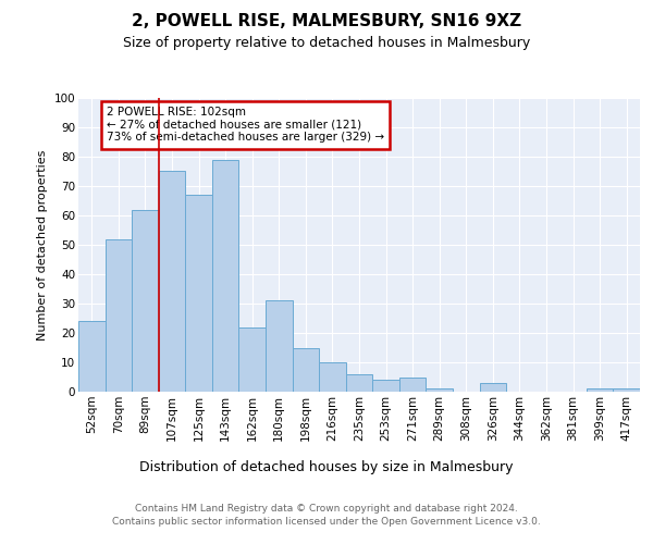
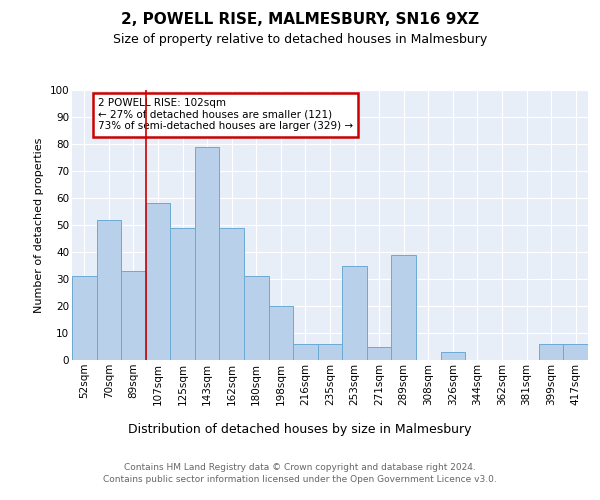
52sqm: 24 -> 31
89sqm: 62 -> 33
107sqm: 75 -> 58
125sqm: 67 -> 49
162sqm: 22 -> 49
198sqm: 15 -> 20
216sqm: 10 -> 6
253sqm: 4 -> 35
289sqm: 1 -> 39
399sqm: 1 -> 6
417sqm: 1 -> 6
